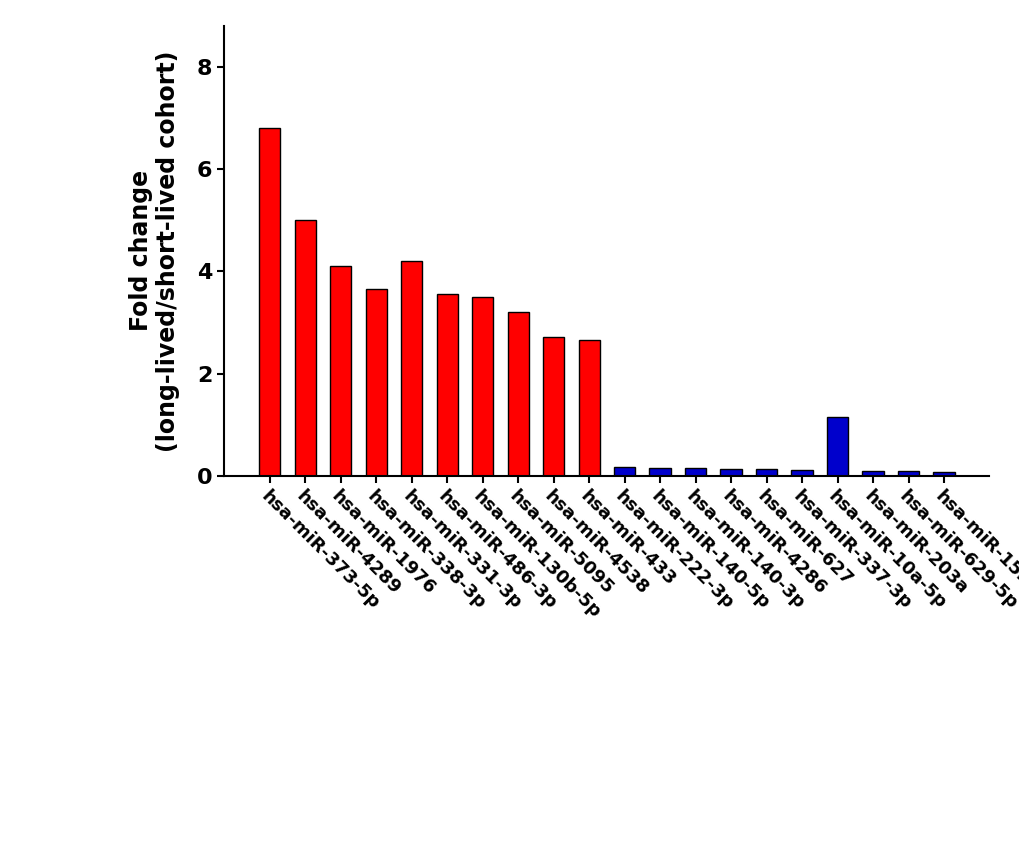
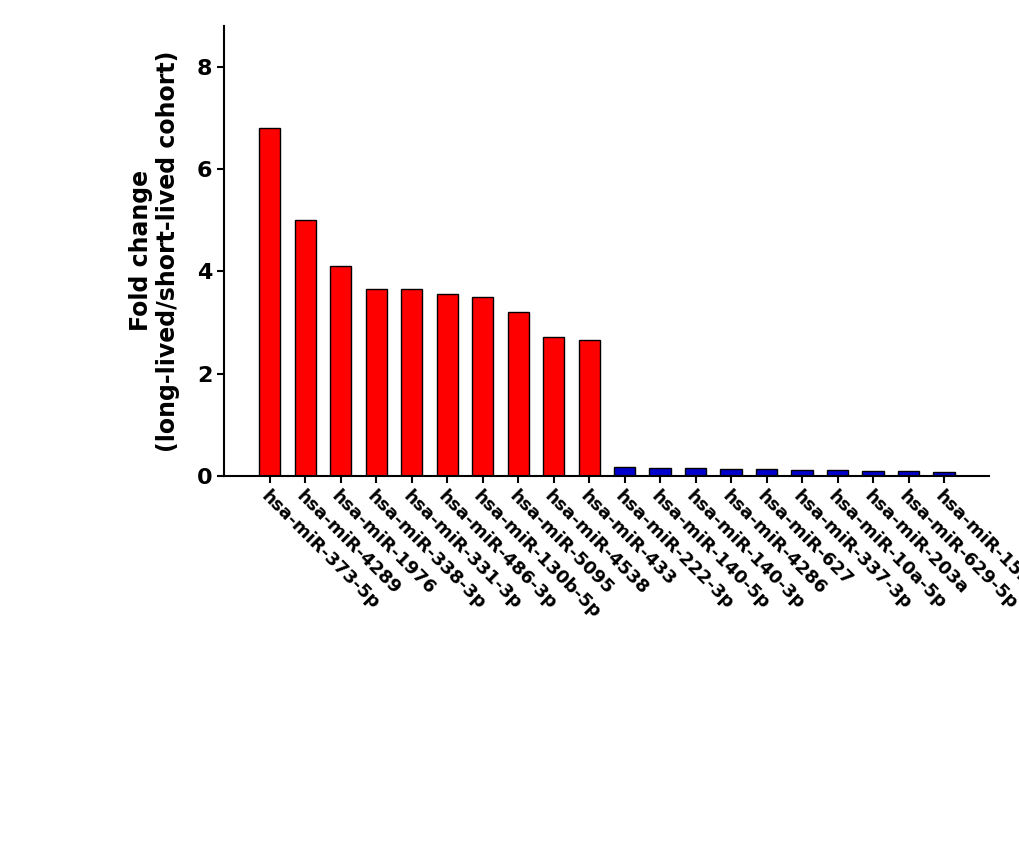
hsa-miR-331-3p: 4.20 -> 3.65
hsa-miR-10a-5p: 1.14 -> 0.11
